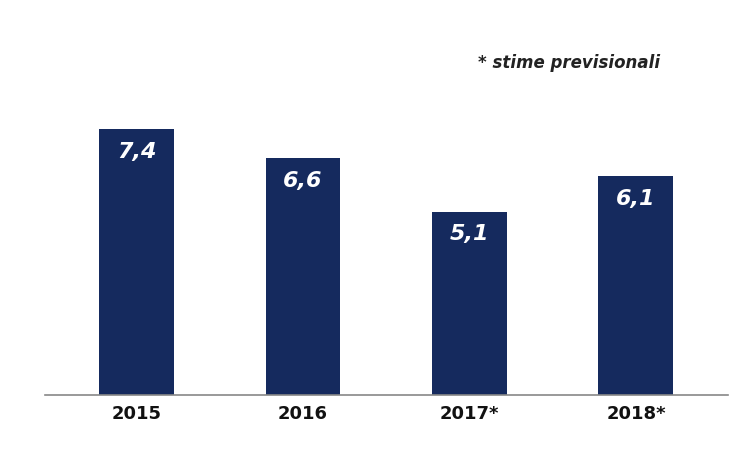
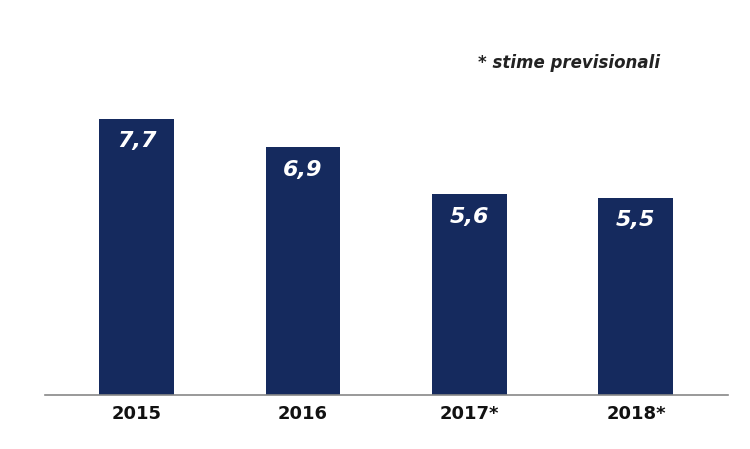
2015: 7,4 -> 7,7
2016: 6,6 -> 6,9
2017*: 5,1 -> 5,6
2018*: 6,1 -> 5,5
